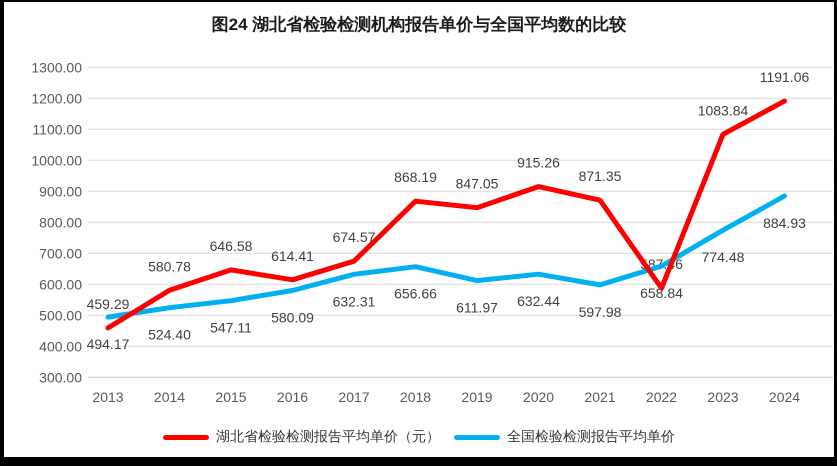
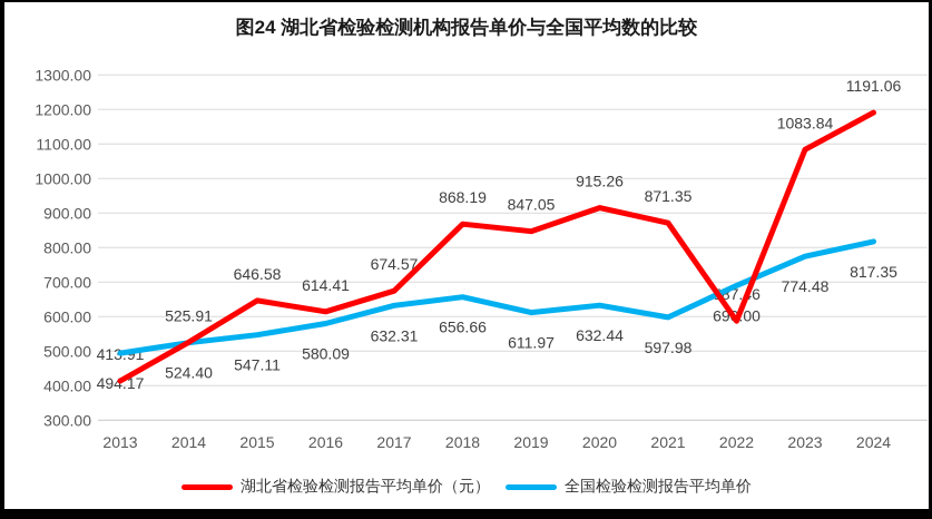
湖北省检验检测报告平均单价（元）/2013: 459.29 -> 413.91
湖北省检验检测报告平均单价（元）/2014: 580.78 -> 525.91
全国检验检测报告平均单价/2022: 658.84 -> 690.00
全国检验检测报告平均单价/2024: 884.93 -> 817.35
